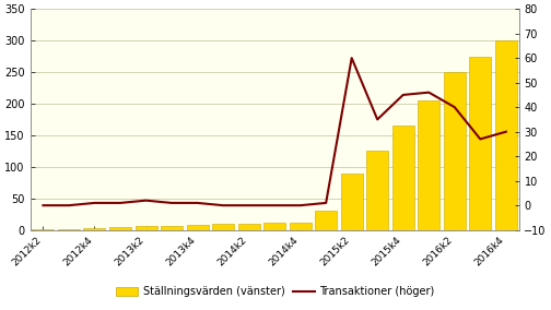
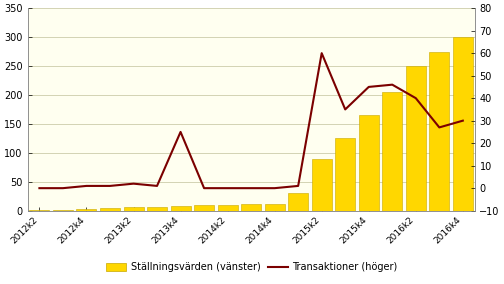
Transaktioner (höger)/2013k4: 1 -> 25
